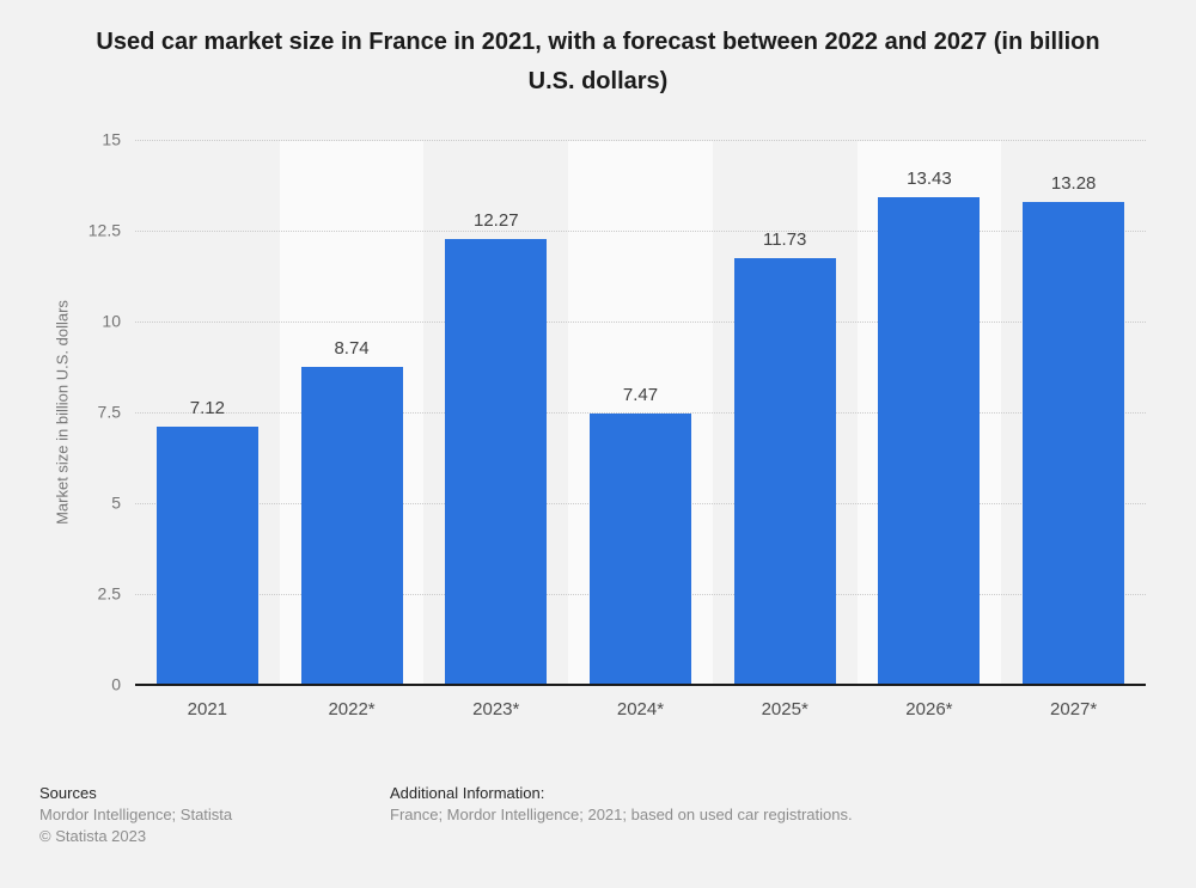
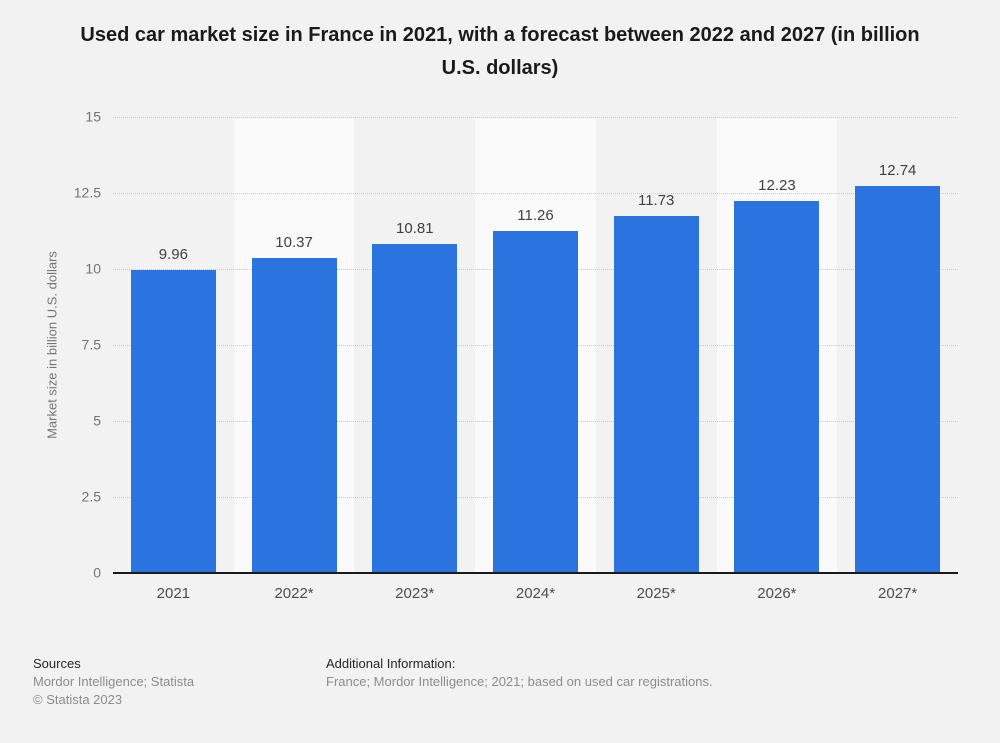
2021: 7.12 -> 9.96
2022*: 8.74 -> 10.37
2023*: 12.27 -> 10.81
2024*: 7.47 -> 11.26
2026*: 13.43 -> 12.23
2027*: 13.28 -> 12.74
